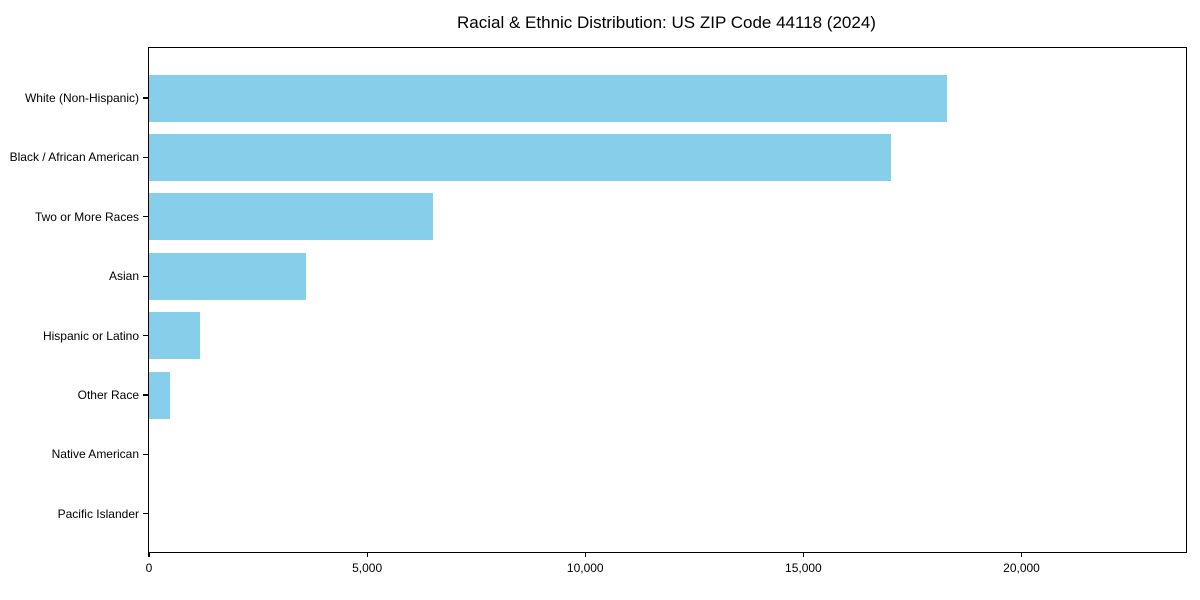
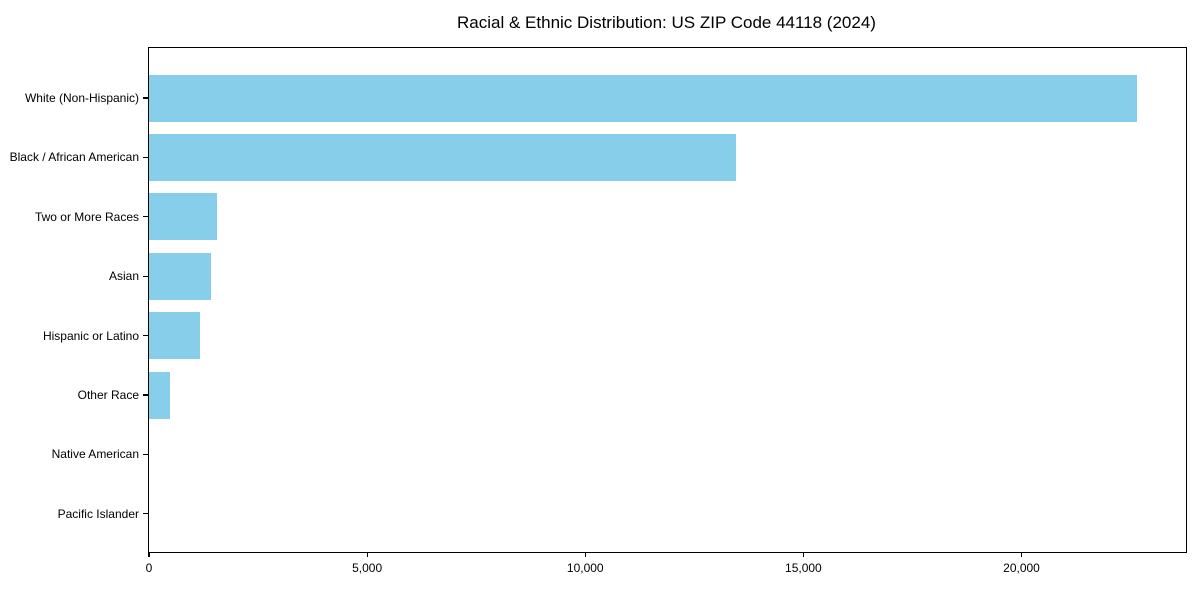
White (Non-Hispanic): 18300 -> 22600
Black / African American: 17000 -> 13400
Two or More Races: 6500 -> 1600
Asian: 3600 -> 1400
